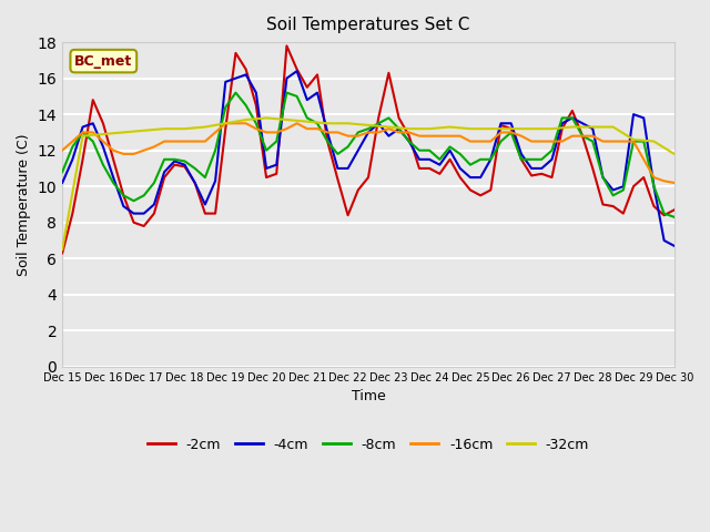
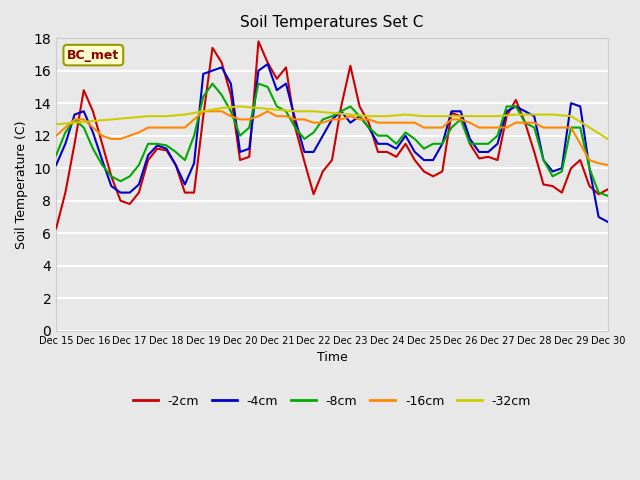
-32cm/Dec 15: 6.5 -> 12.7
-32cm/Dec 29: 12.6 -> 13.2
